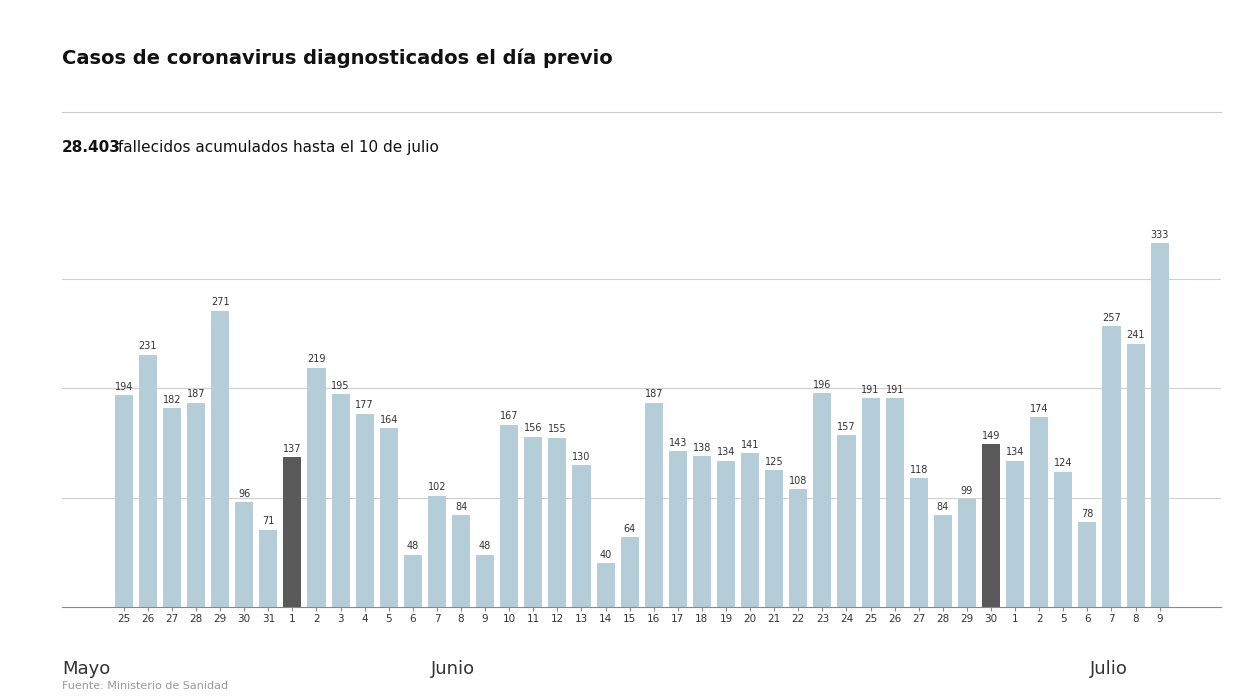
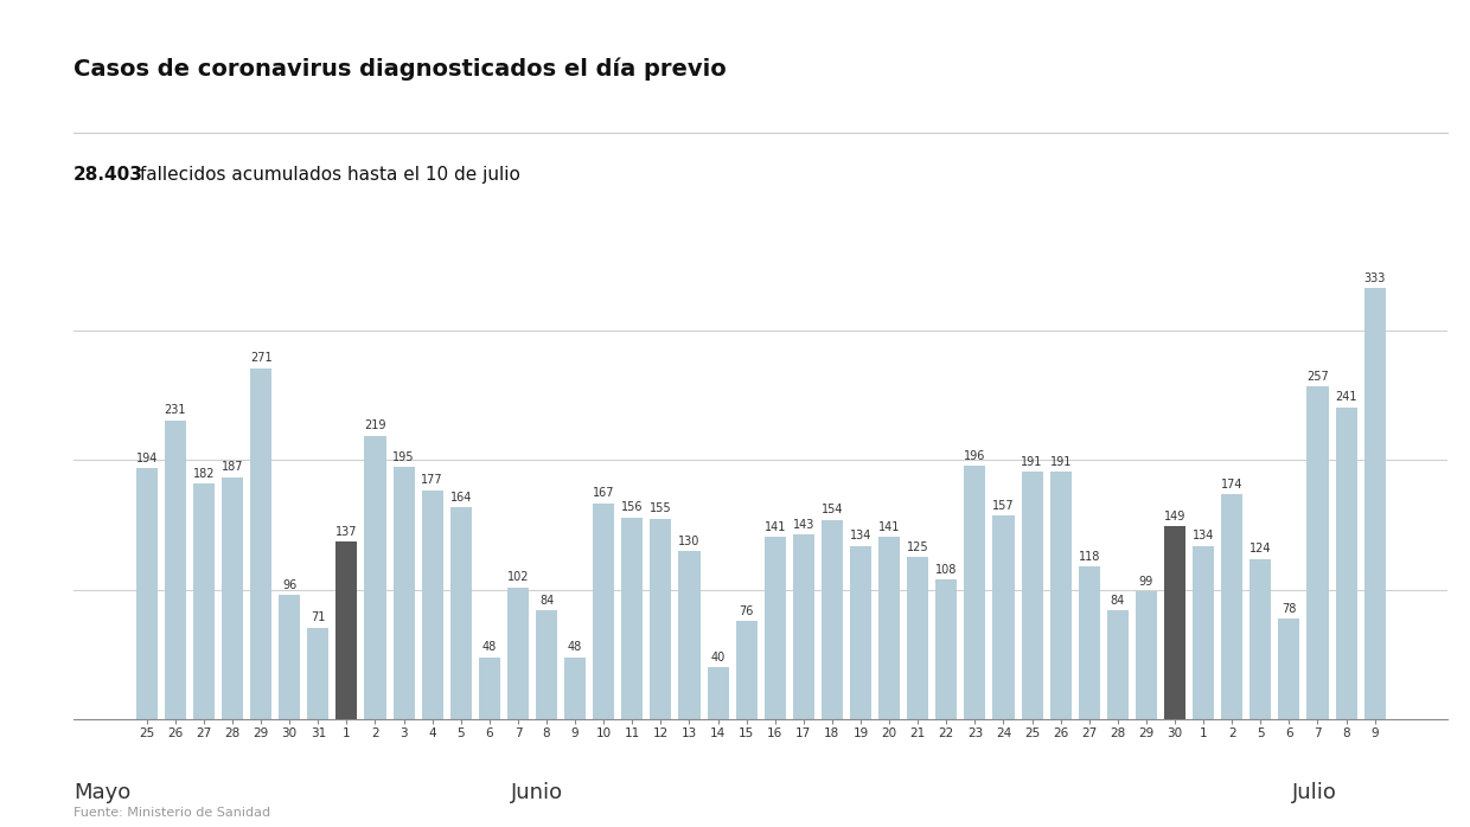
15: 64 -> 76
16: 187 -> 141
18: 138 -> 154
